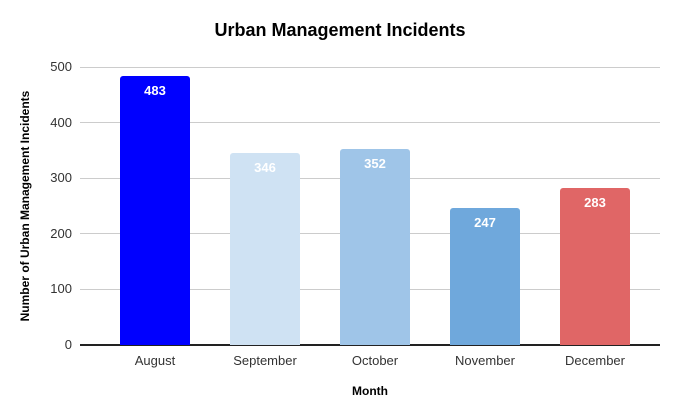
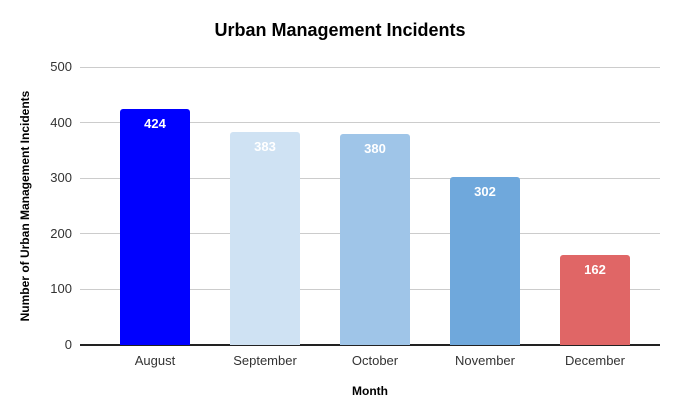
August: 483 -> 424
September: 346 -> 383
October: 352 -> 380
November: 247 -> 302
December: 283 -> 162
